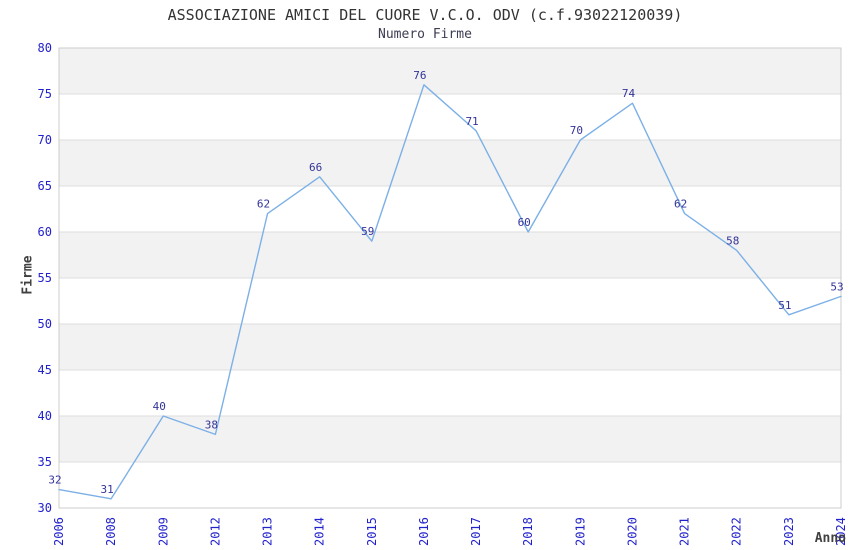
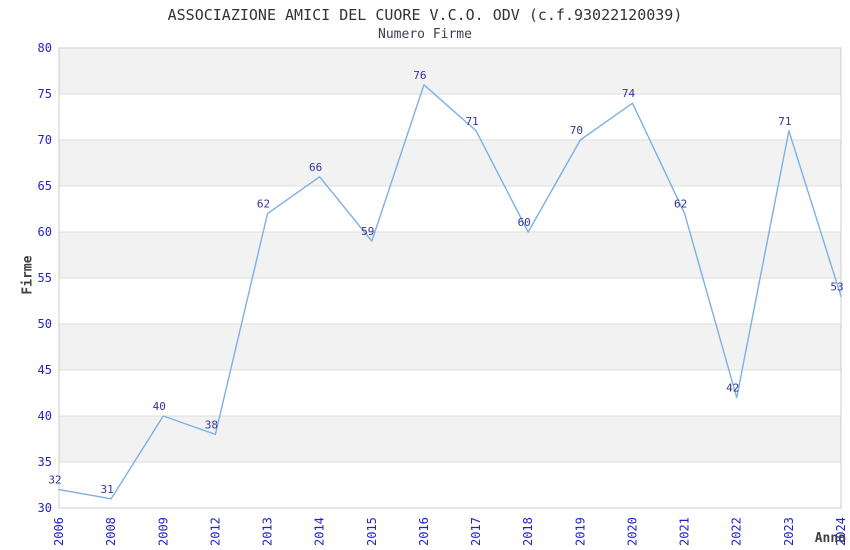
2022: 58 -> 42
2023: 51 -> 71
